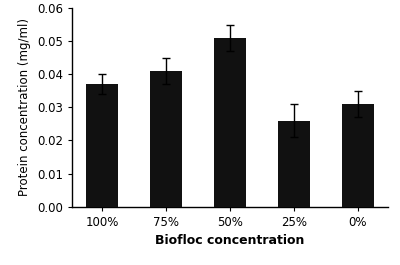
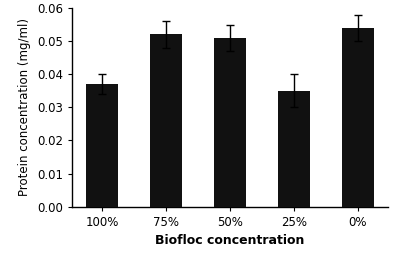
75%: 0.041 -> 0.052
25%: 0.026 -> 0.035
0%: 0.031 -> 0.054
